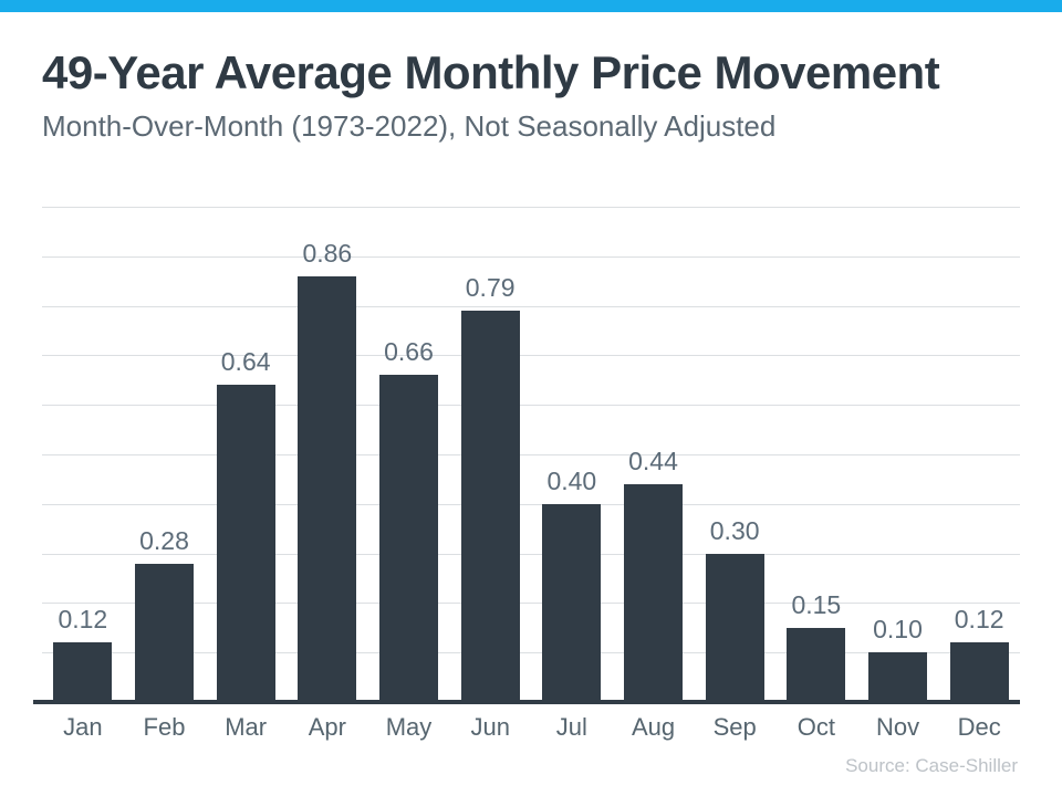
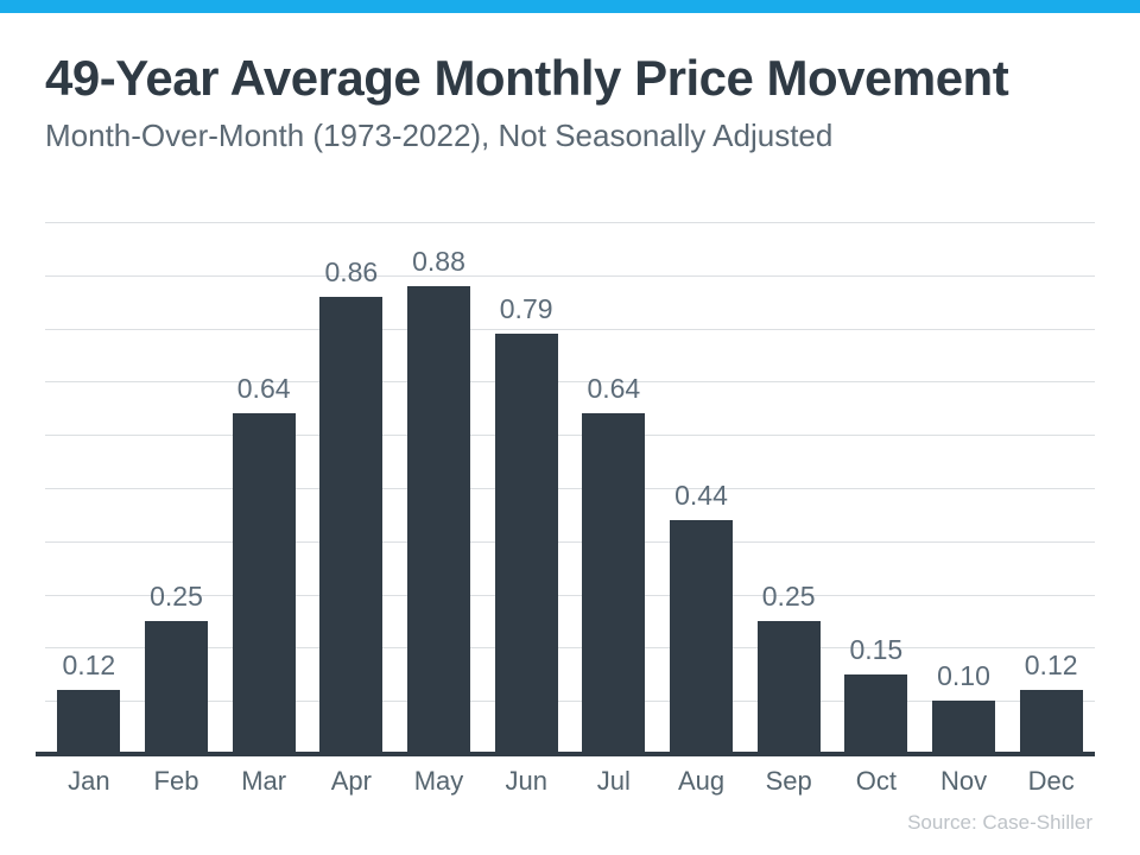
Feb: 0.28 -> 0.25
May: 0.66 -> 0.88
Jul: 0.40 -> 0.64
Sep: 0.30 -> 0.25
